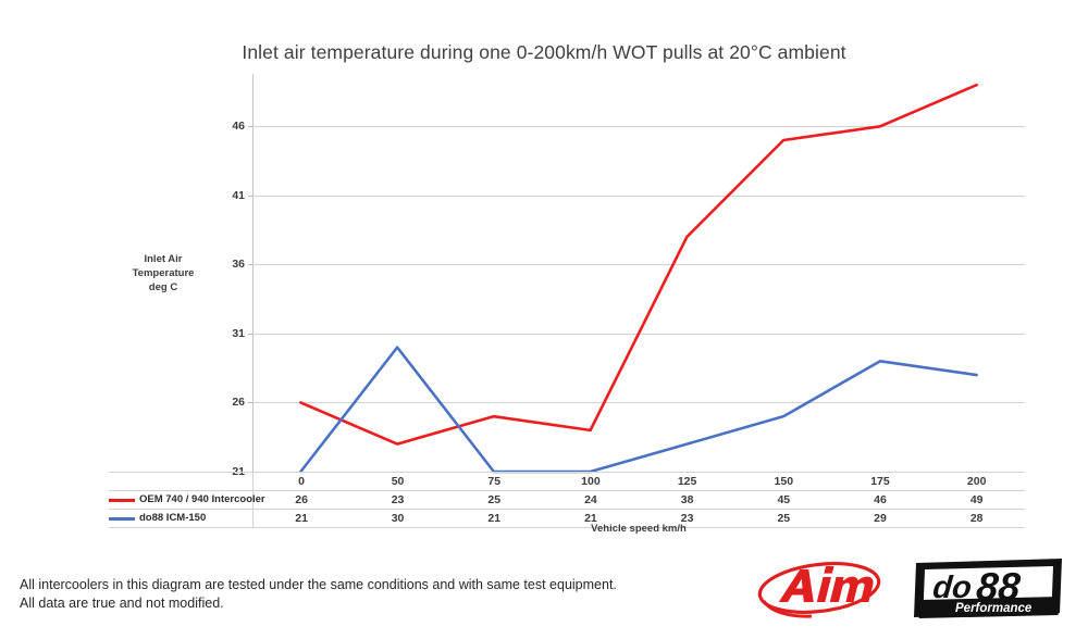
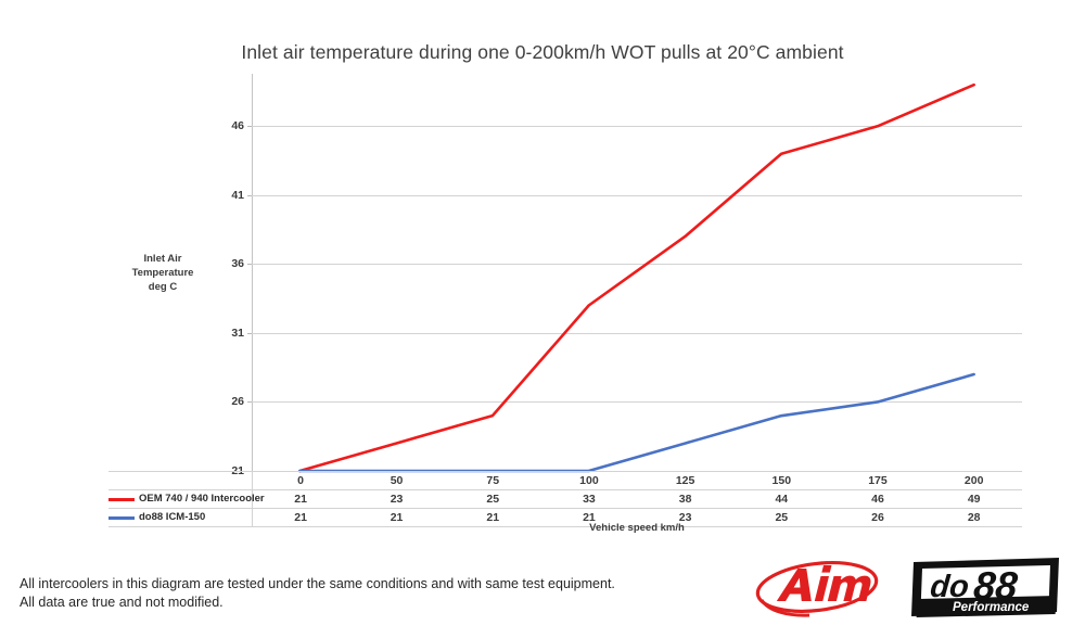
OEM 740 / 940 Intercooler/0: 26 -> 21
do88 ICM-150/50: 30 -> 21
OEM 740 / 940 Intercooler/100: 24 -> 33
OEM 740 / 940 Intercooler/150: 45 -> 44
do88 ICM-150/175: 29 -> 26
